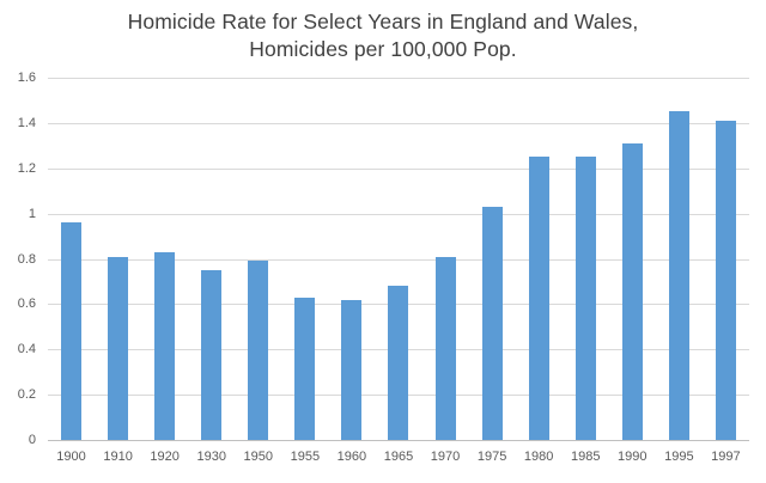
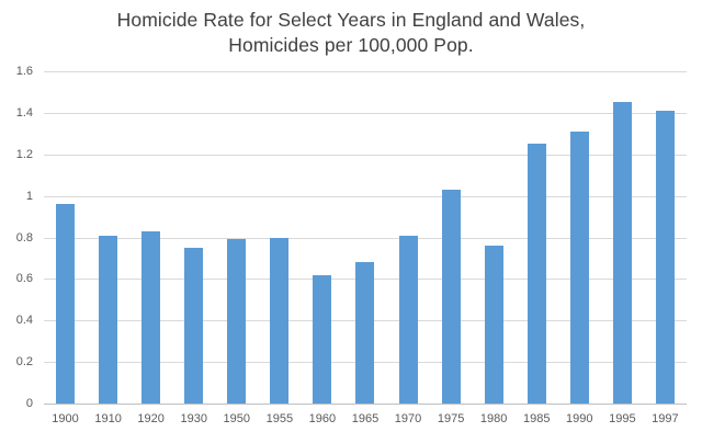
1955: 0.63 -> 0.80
1980: 1.25 -> 0.76
